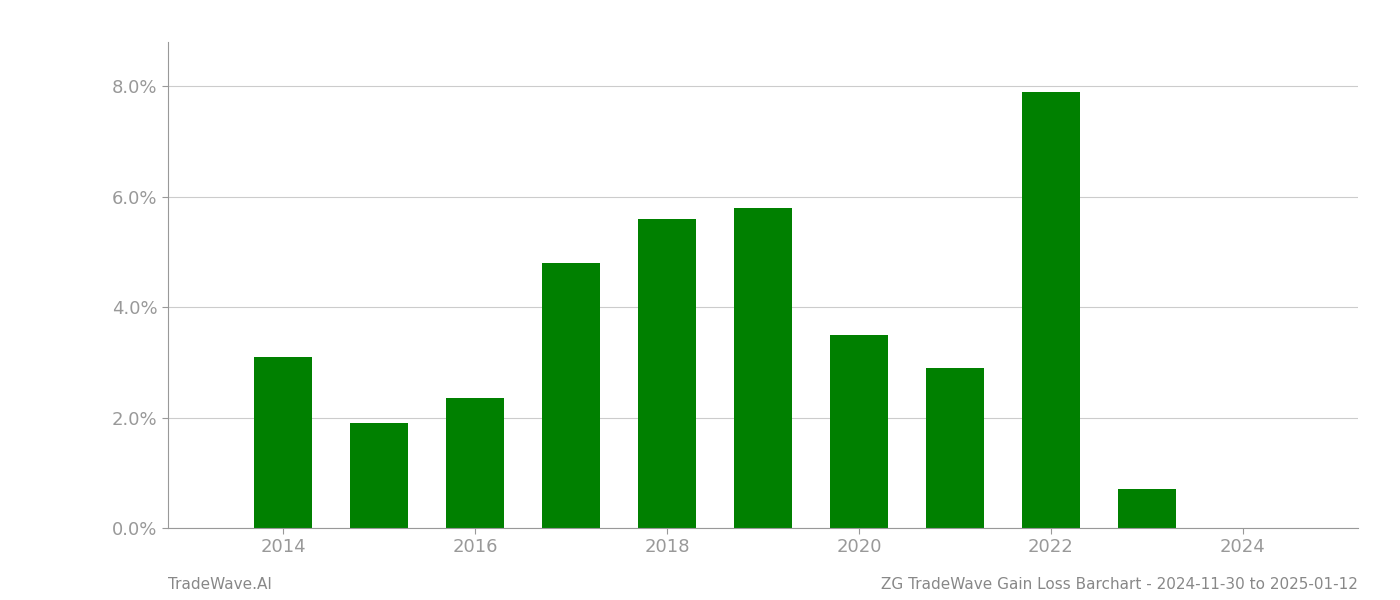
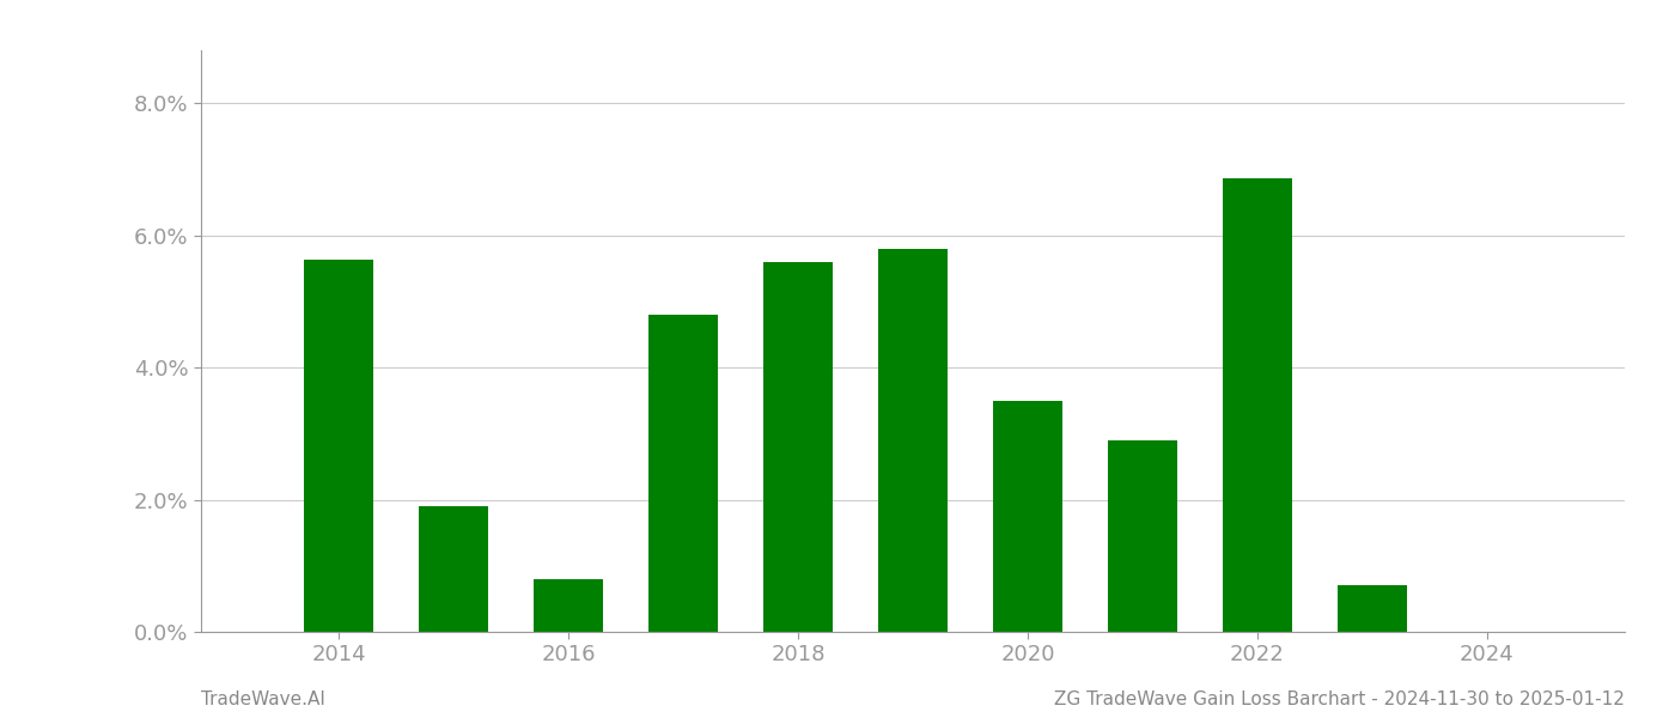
2014: 3.10% -> 5.64%
2016: 2.35% -> 0.80%
2022: 7.90% -> 6.86%
